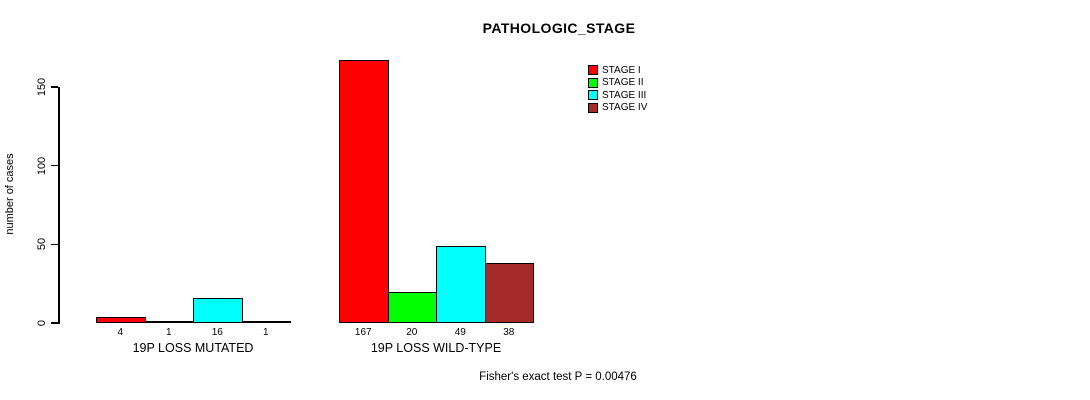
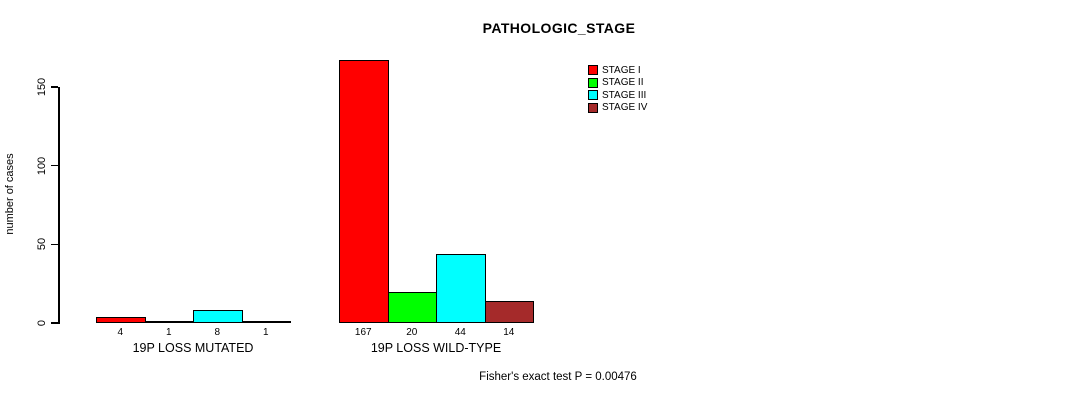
STAGE III/19P LOSS MUTATED: 16 -> 8
STAGE III/19P LOSS WILD-TYPE: 49 -> 44
STAGE IV/19P LOSS WILD-TYPE: 38 -> 14
